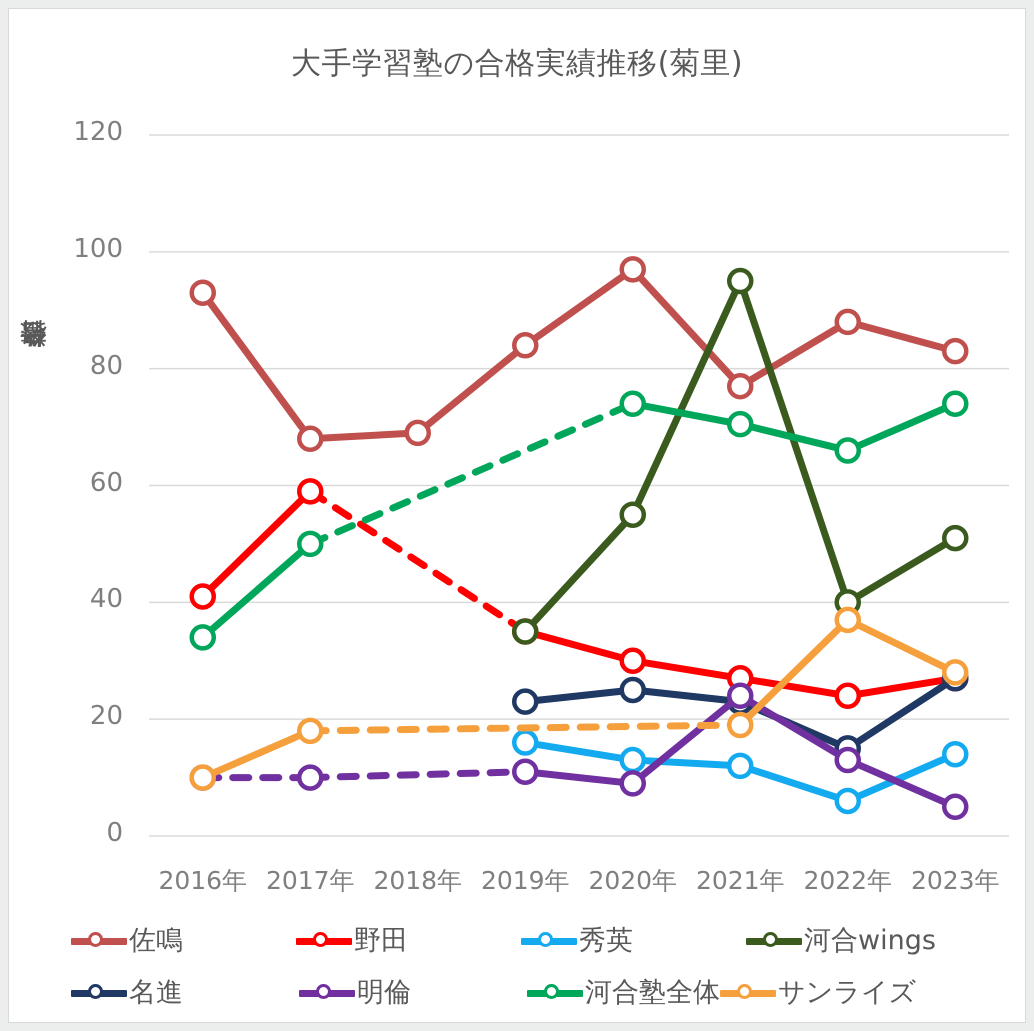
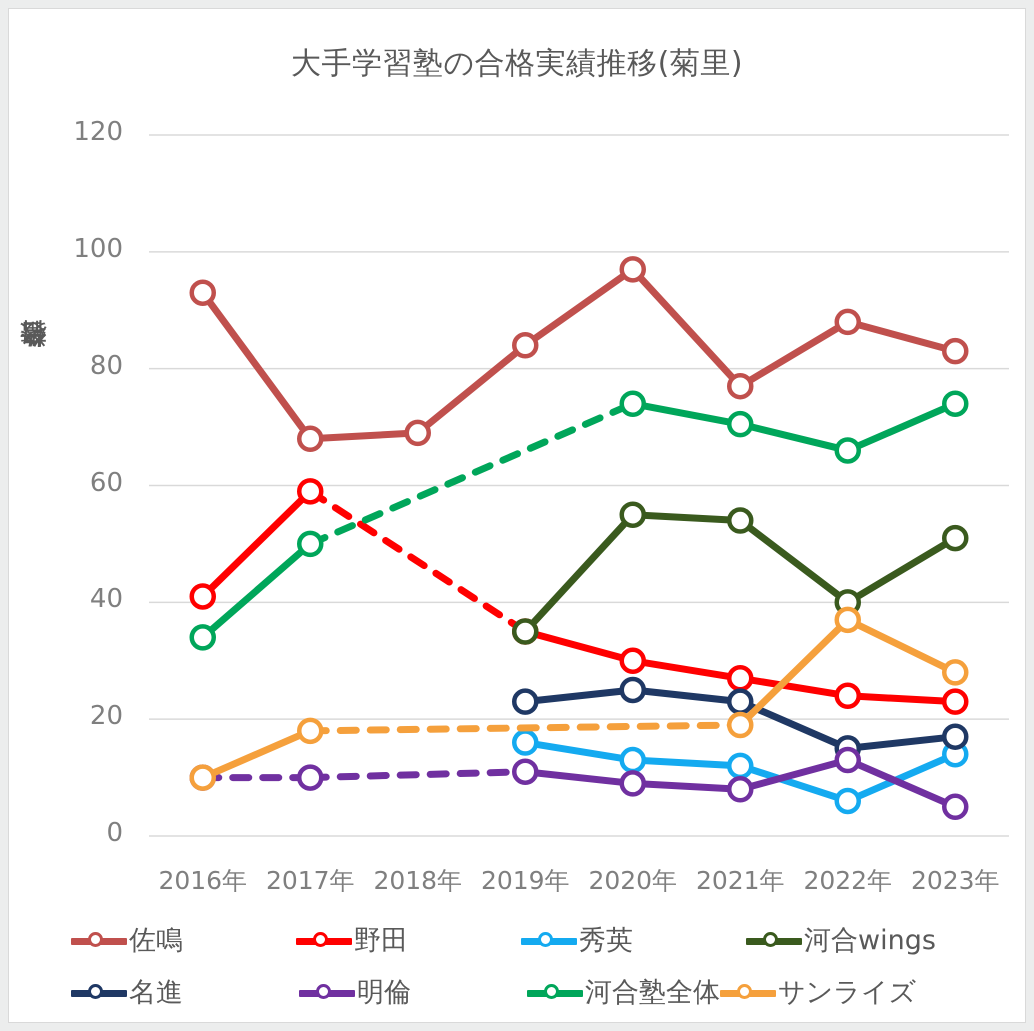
河合wings/2021年: 95 -> 54
明倫/2021年: 24 -> 8
野田/2023年: 27 -> 23
名進/2023年: 27 -> 17
